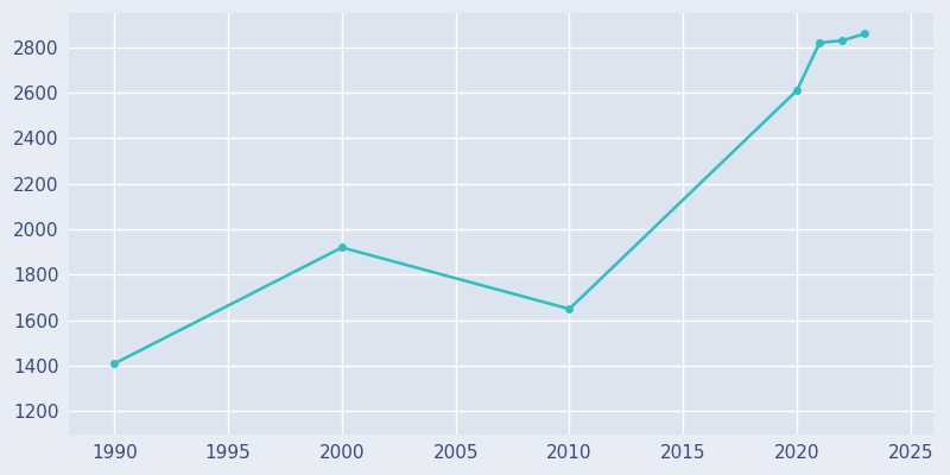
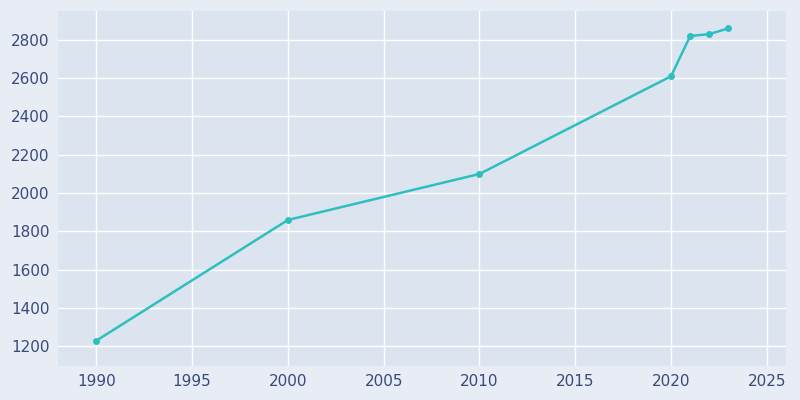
1990: 1410 -> 1230
2000: 1920 -> 1860
2010: 1650 -> 2100
